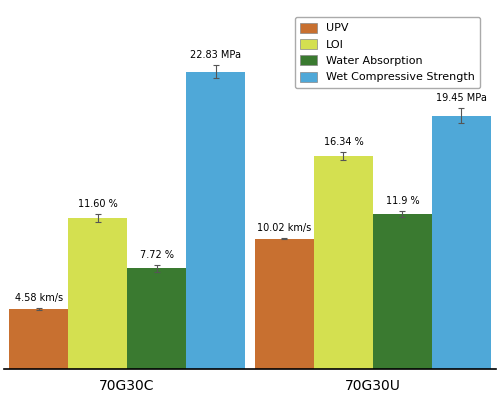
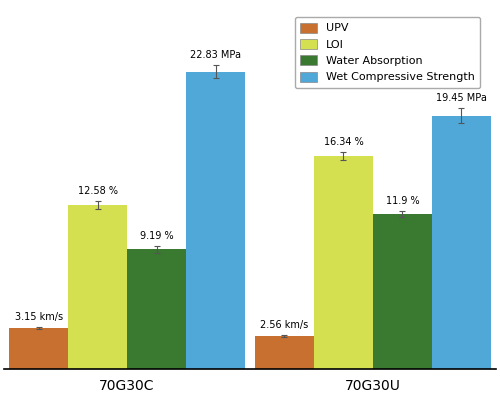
UPV/70G30C: 4.58 -> 3.15
LOI/70G30C: 11.60 -> 12.58
Water Absorption/70G30C: 7.72 -> 9.19
UPV/70G30U: 10.02 -> 2.56
